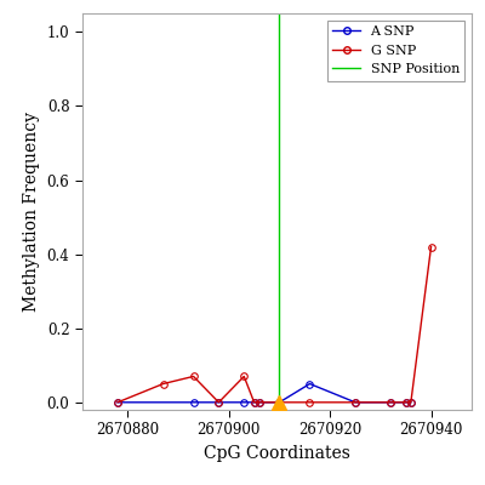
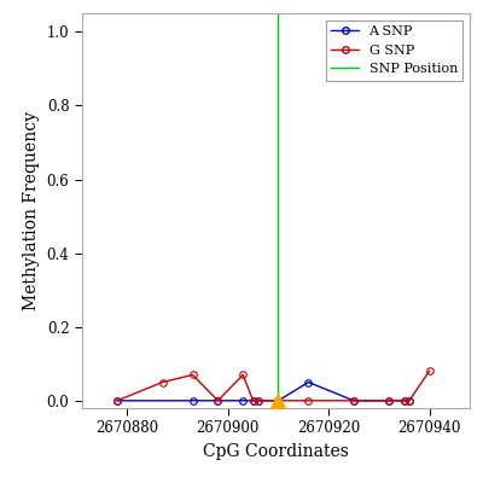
G SNP/2670940: 0.42 -> 0.08
